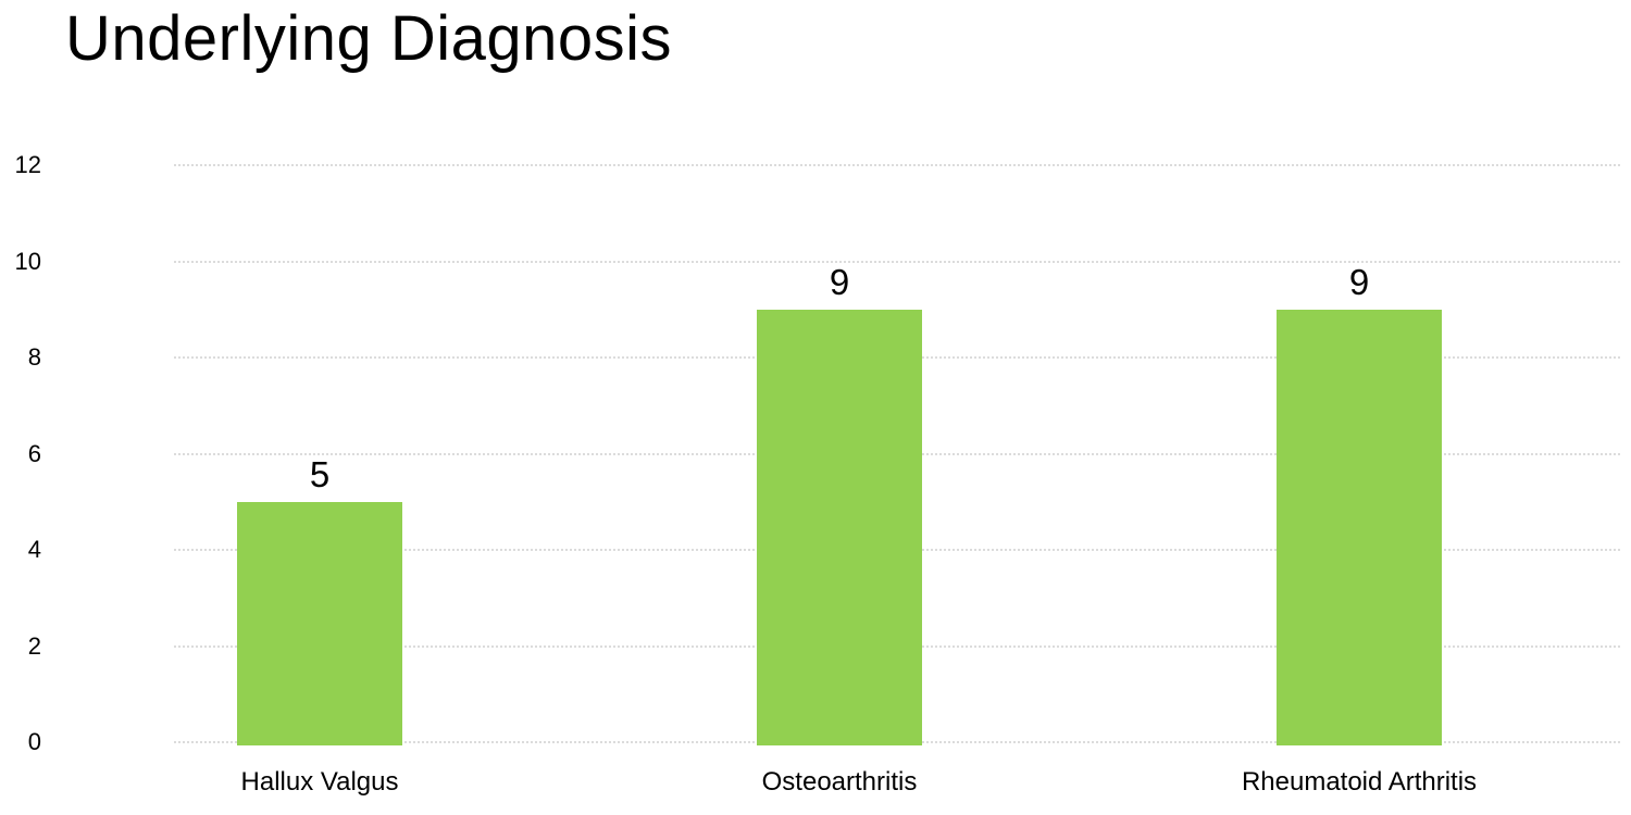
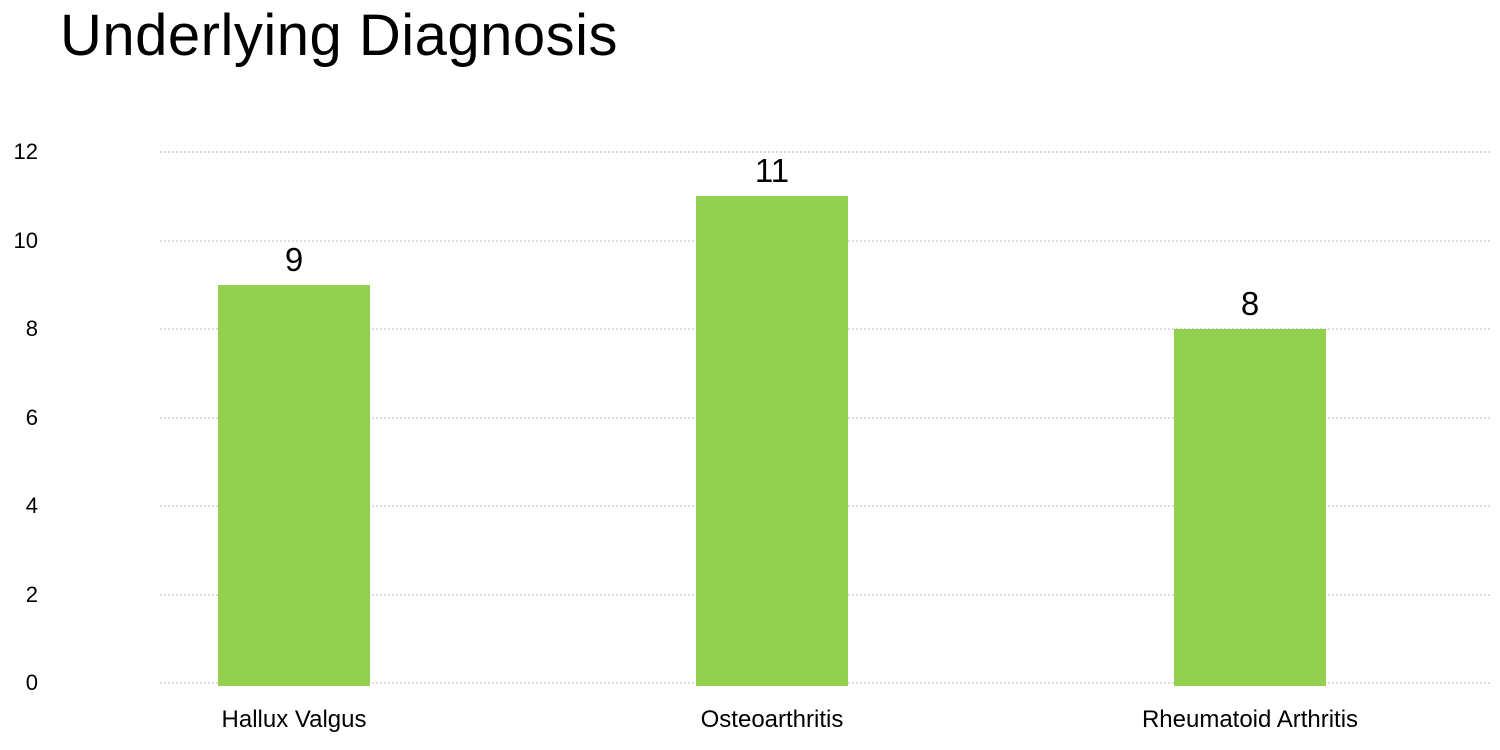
Hallux Valgus: 5 -> 9
Osteoarthritis: 9 -> 11
Rheumatoid Arthritis: 9 -> 8
